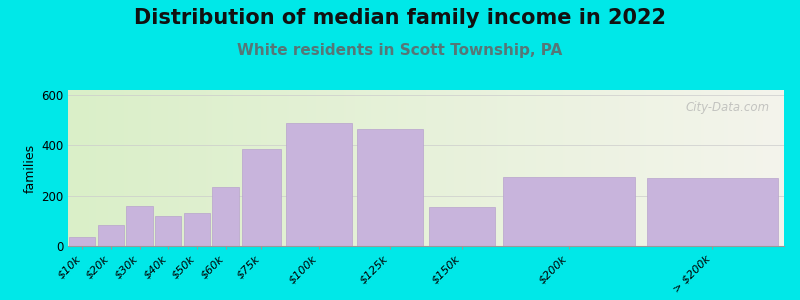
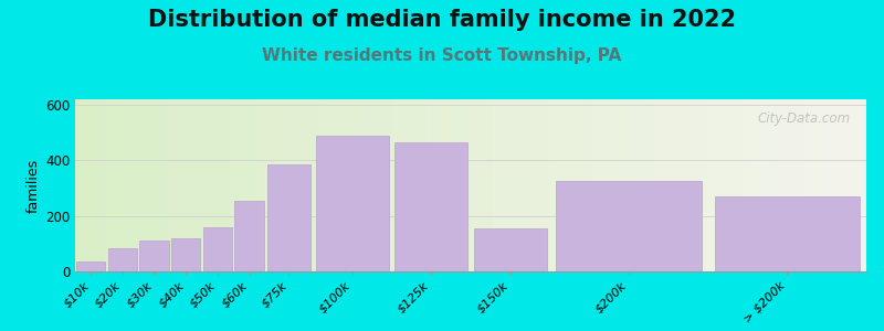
$30k: 160 -> 110
$50k: 130 -> 160
$60k: 235 -> 255
$200k: 275 -> 325
